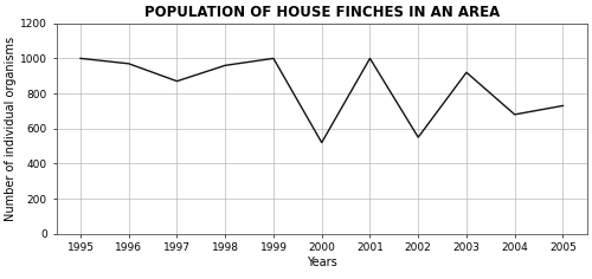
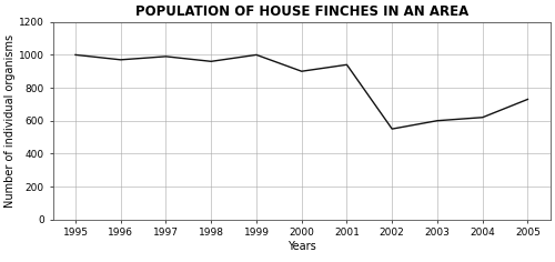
1997: 870 -> 990
2000: 520 -> 900
2001: 1000 -> 940
2003: 920 -> 600
2004: 680 -> 620
